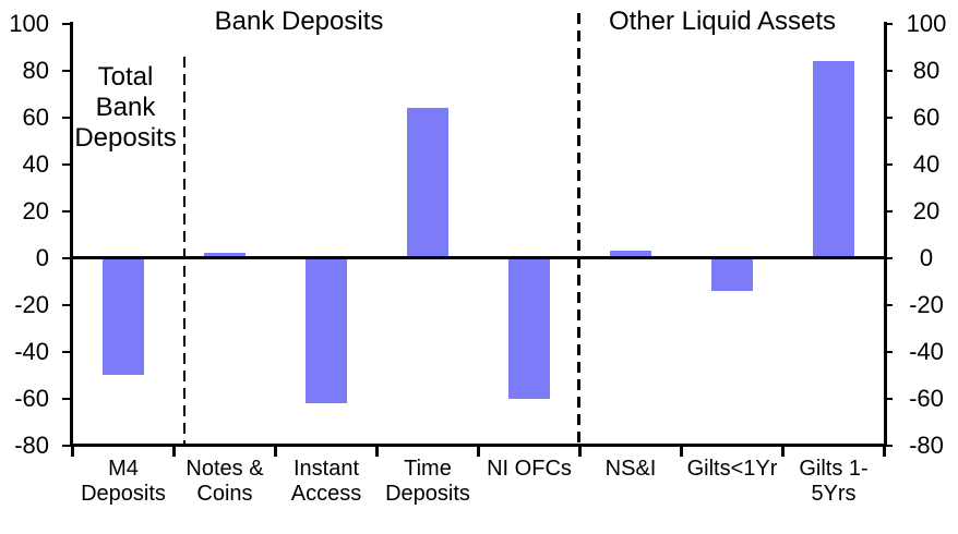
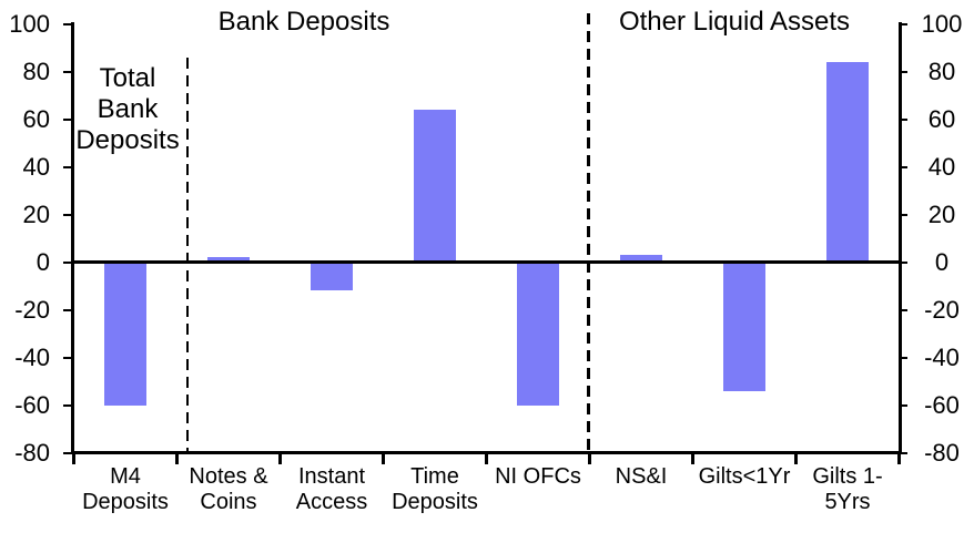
M4 Deposits: -50 -> -60
Instant Access: -62 -> -12
Gilts<1Yr: -14 -> -54
